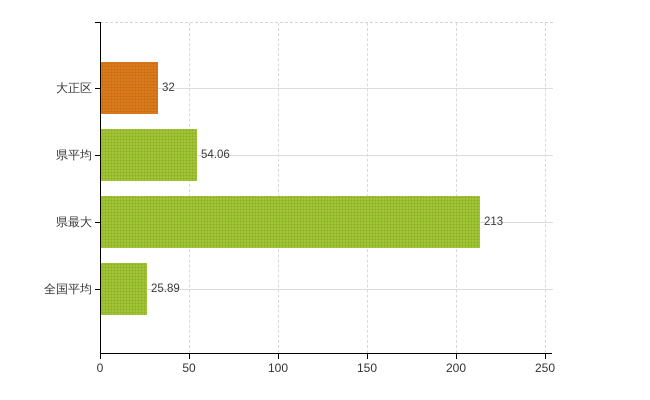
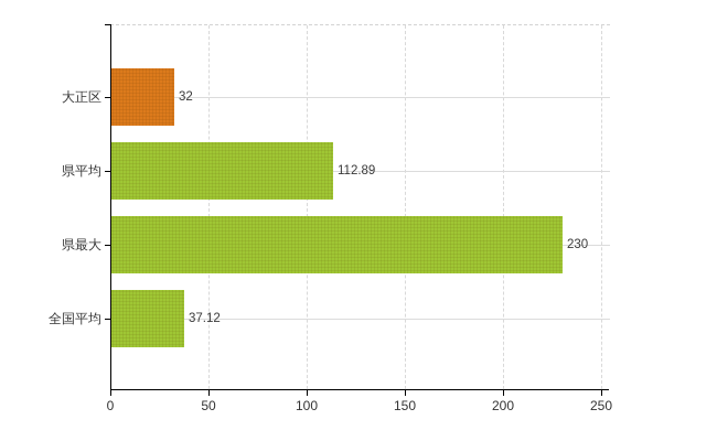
県平均: 54.06 -> 112.89
県最大: 213 -> 230
全国平均: 25.89 -> 37.12
